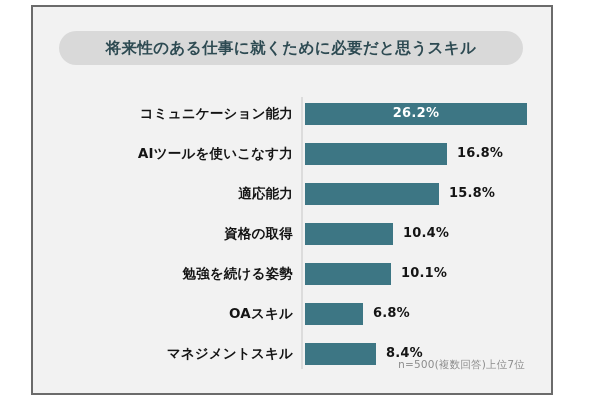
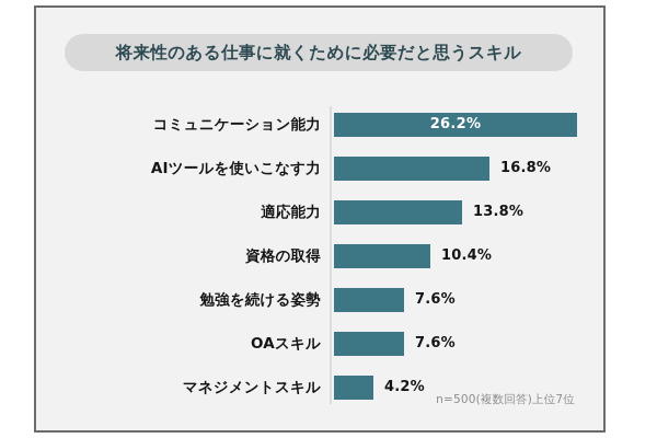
適応能力: 15.8% -> 13.8%
勉強を続ける姿勢: 10.1% -> 7.6%
OAスキル: 6.8% -> 7.6%
マネジメントスキル: 8.4% -> 4.2%
